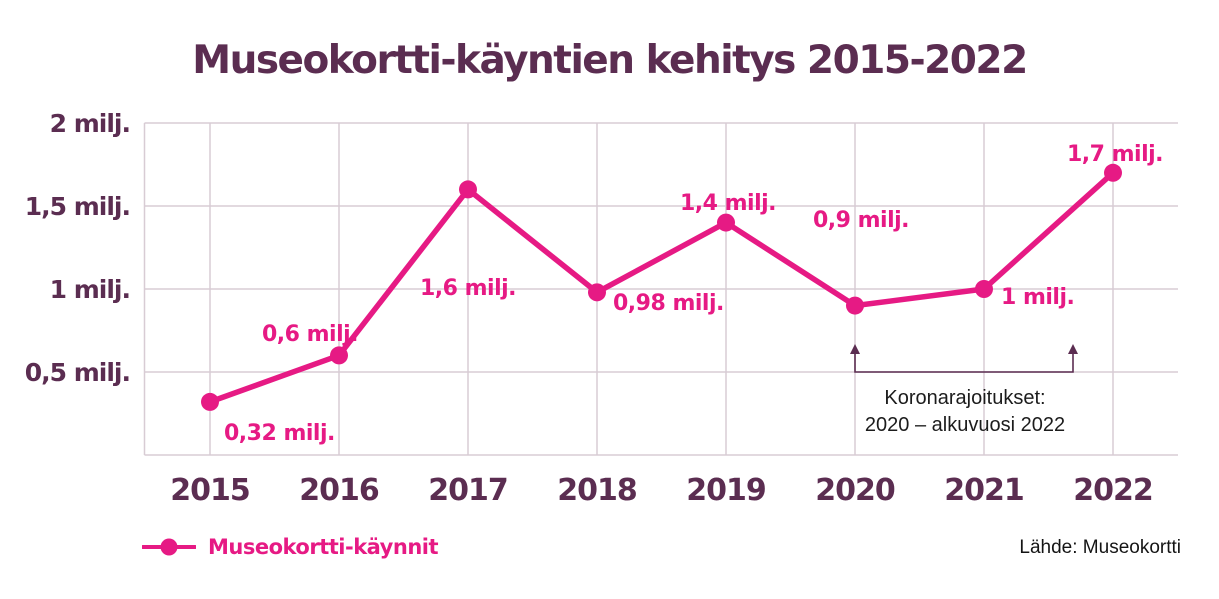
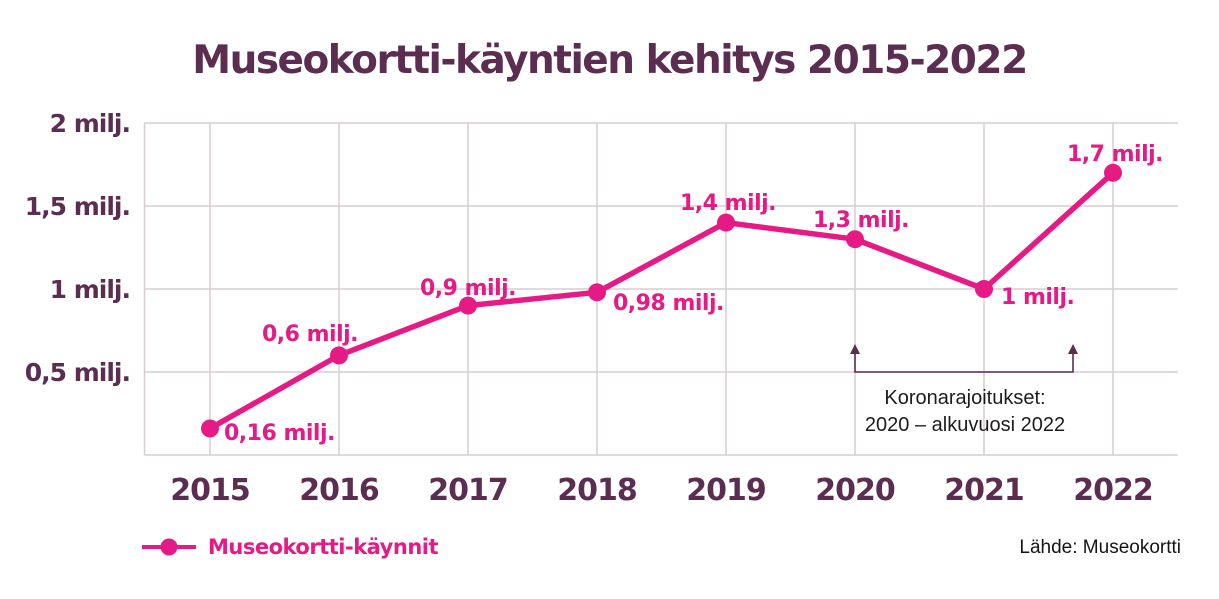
2015: 0,32 -> 0,16
2017: 1,6 -> 0,9
2020: 0,9 -> 1,3
